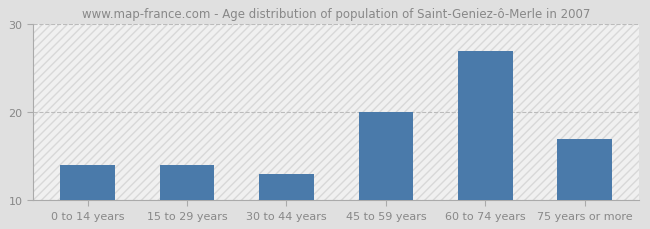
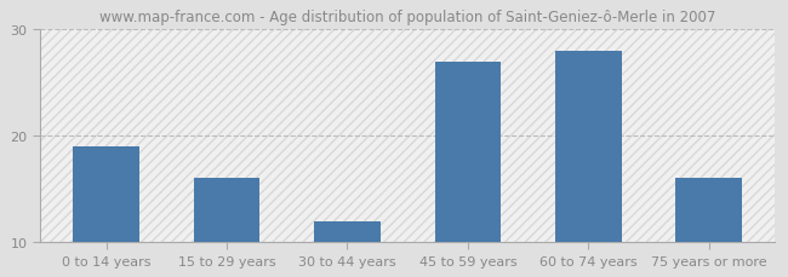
0 to 14 years: 14 -> 19
15 to 29 years: 14 -> 16
30 to 44 years: 13 -> 12
45 to 59 years: 20 -> 27
60 to 74 years: 27 -> 28
75 years or more: 17 -> 16
